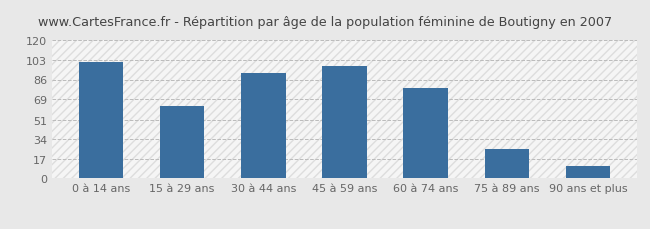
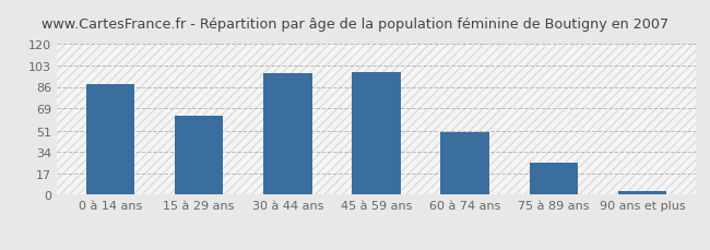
0 à 14 ans: 101 -> 88
30 à 44 ans: 92 -> 97
60 à 74 ans: 79 -> 50
90 ans et plus: 11 -> 3
